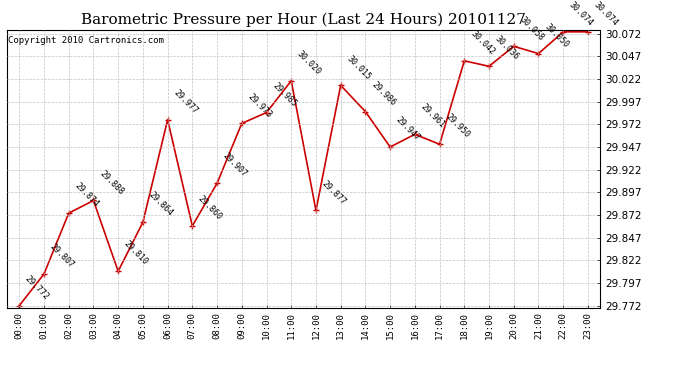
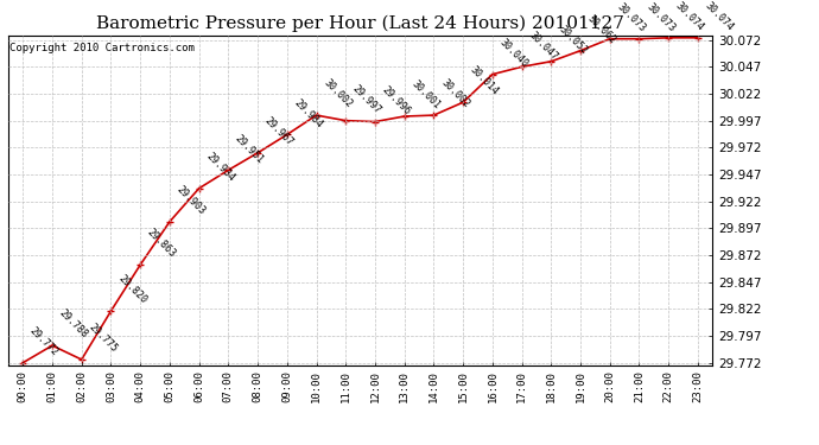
01:00: 29.807 -> 29.788
02:00: 29.874 -> 29.775
03:00: 29.888 -> 29.820
04:00: 29.810 -> 29.863
05:00: 29.864 -> 29.903
06:00: 29.977 -> 29.934
07:00: 29.860 -> 29.951
08:00: 29.907 -> 29.967
09:00: 29.973 -> 29.984
10:00: 29.985 -> 30.002
11:00: 30.020 -> 29.997
12:00: 29.877 -> 29.996
13:00: 30.015 -> 30.001
14:00: 29.986 -> 30.002
15:00: 29.947 -> 30.014
16:00: 29.961 -> 30.040
17:00: 29.950 -> 30.047
18:00: 30.042 -> 30.052
19:00: 30.036 -> 30.062
20:00: 30.058 -> 30.073
21:00: 30.050 -> 30.073
